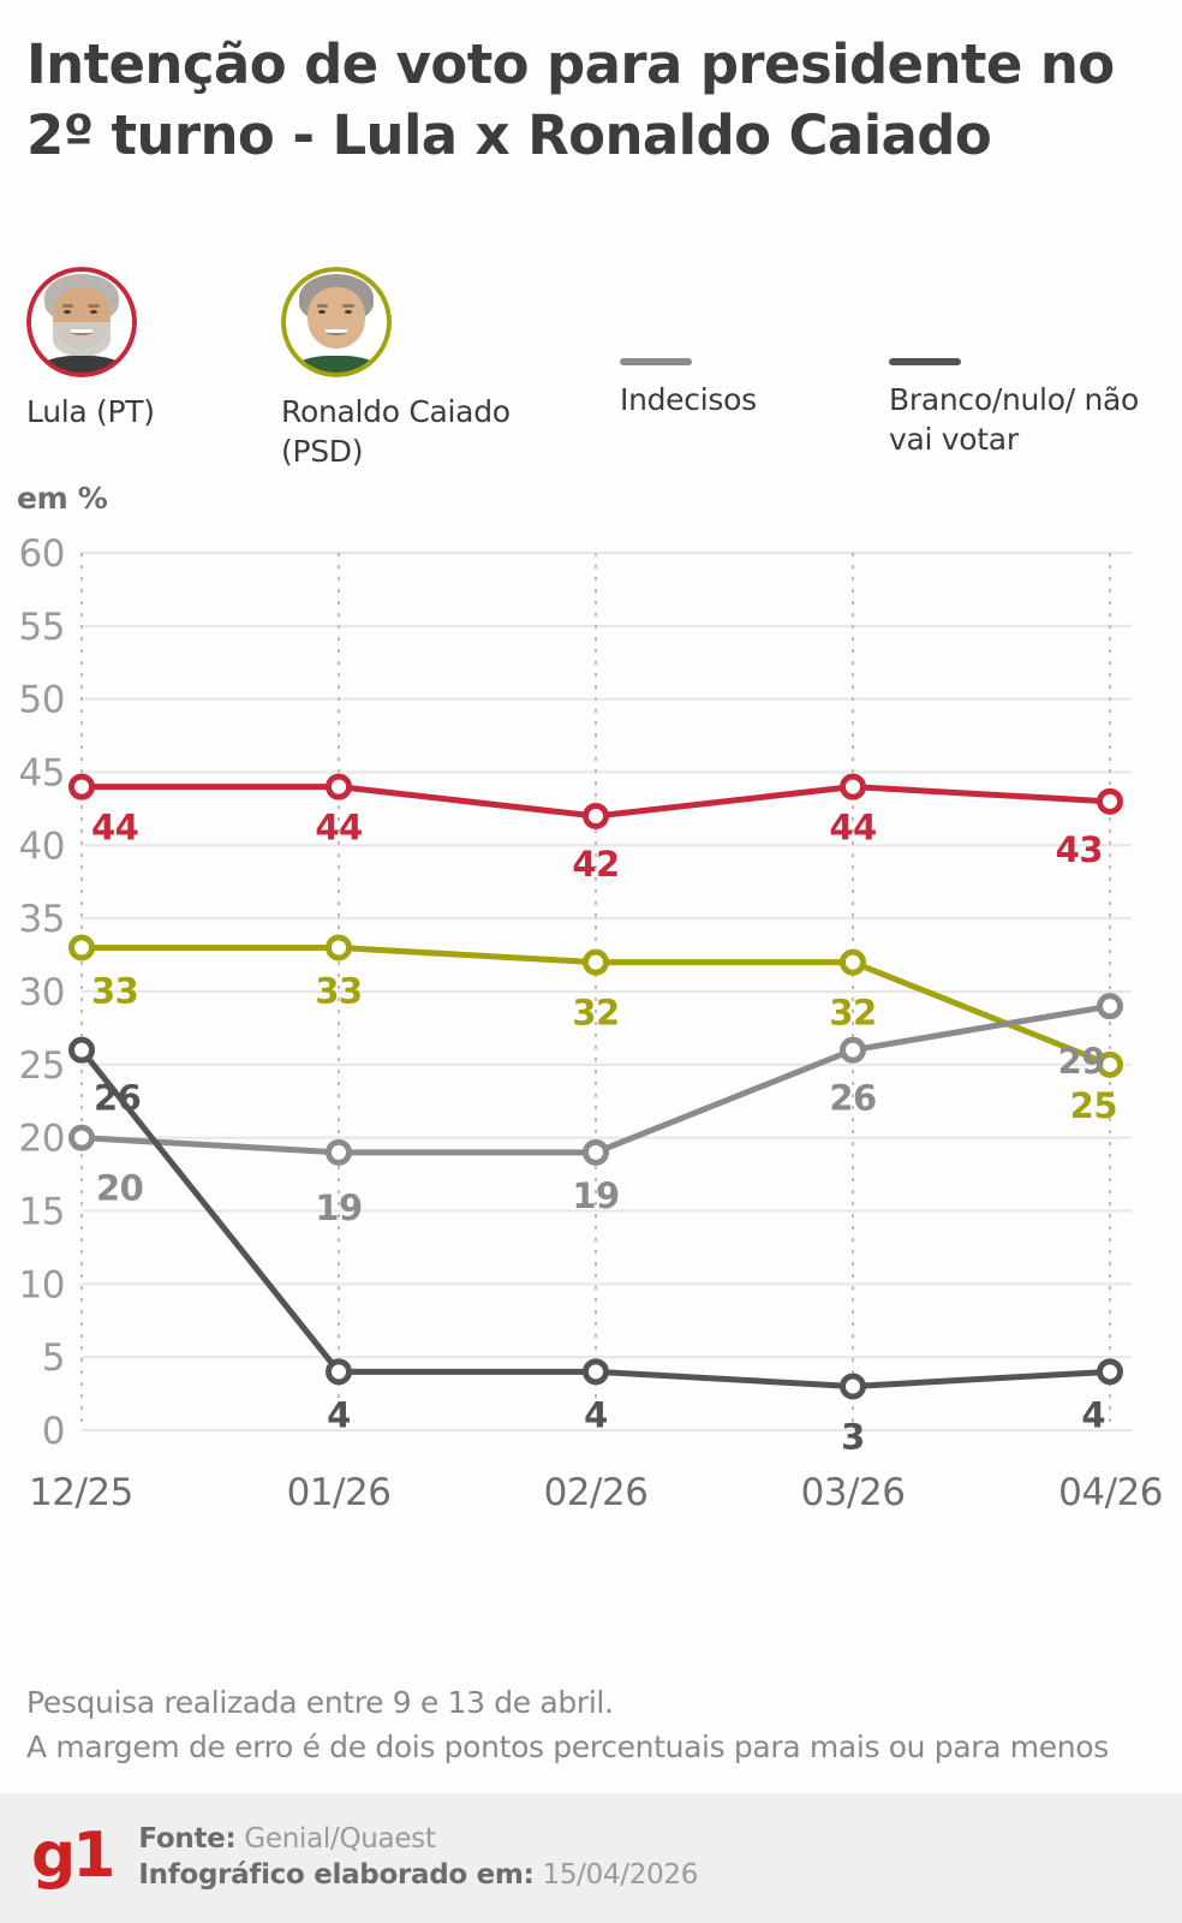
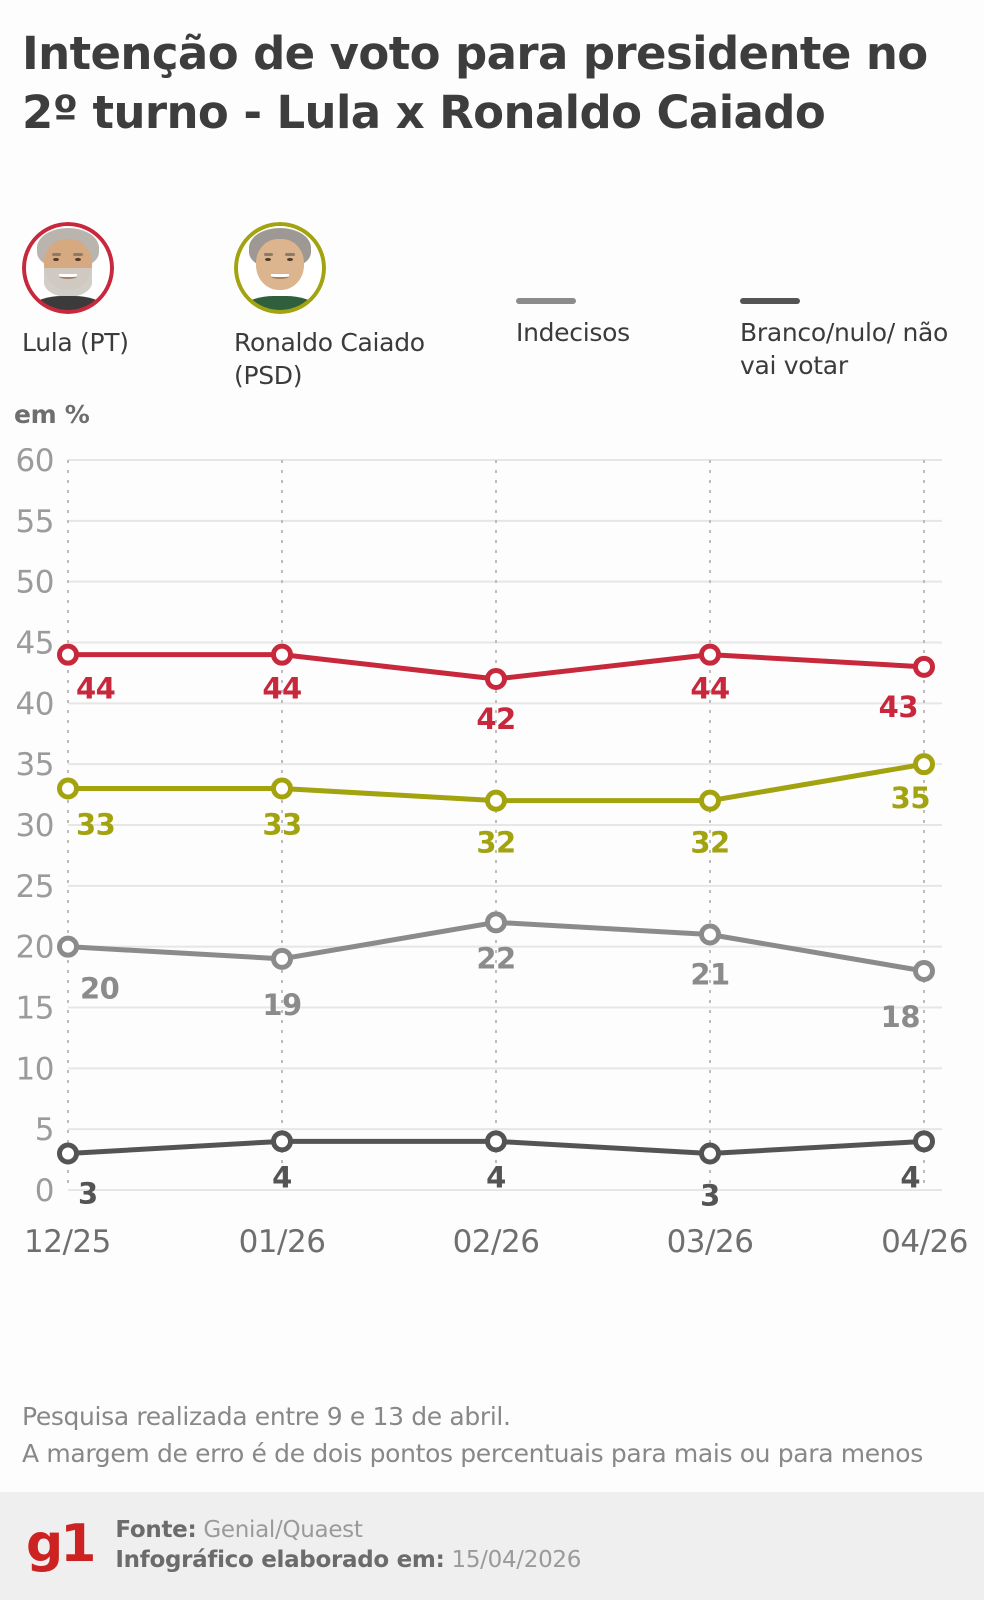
Branco/nulo/não vai votar/12/25: 26 -> 3
Indecisos/02/26: 19 -> 22
Indecisos/03/26: 26 -> 21
Ronaldo Caiado (PSD)/04/26: 25 -> 35
Indecisos/04/26: 29 -> 18
